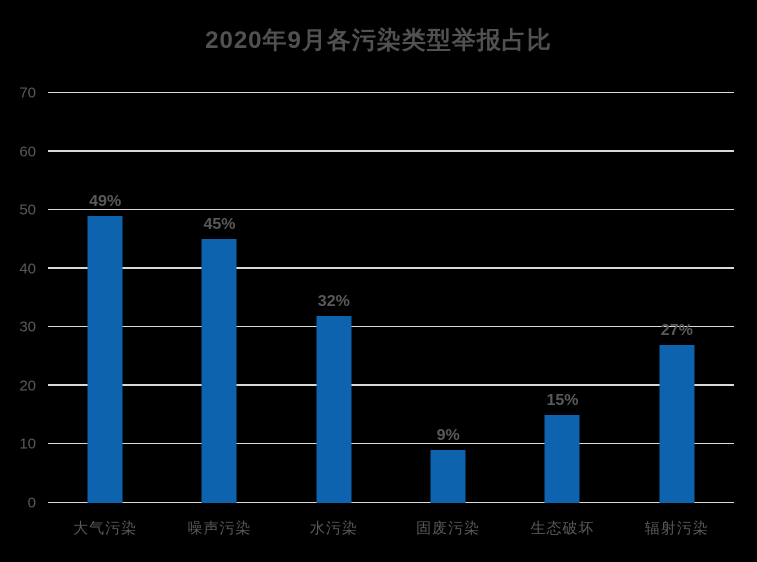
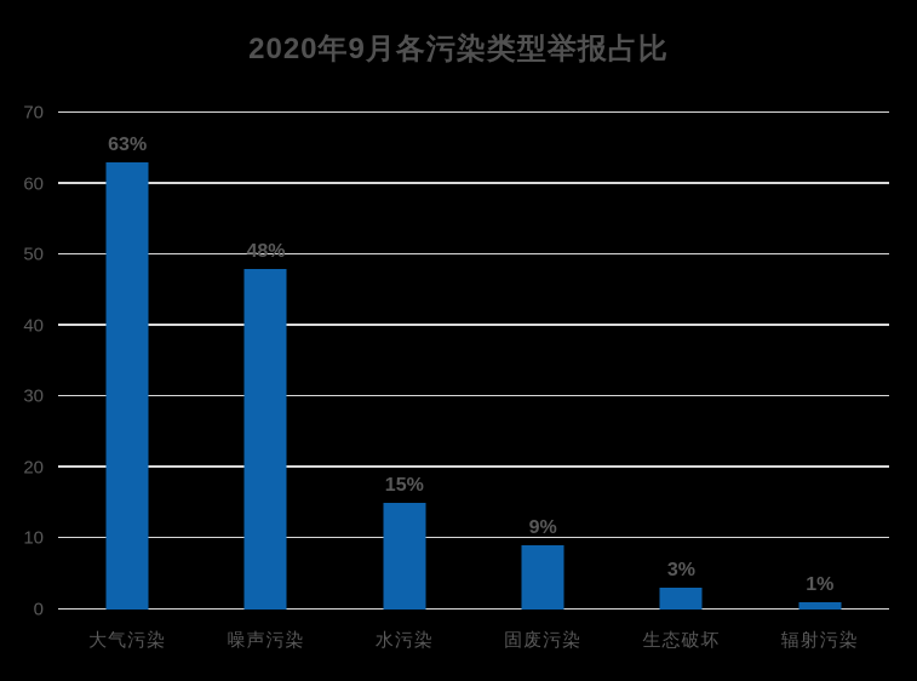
大气污染: 49% -> 63%
噪声污染: 45% -> 48%
水污染: 32% -> 15%
生态破坏: 15% -> 3%
辐射污染: 27% -> 1%
